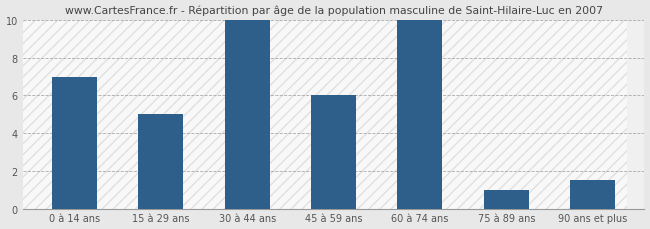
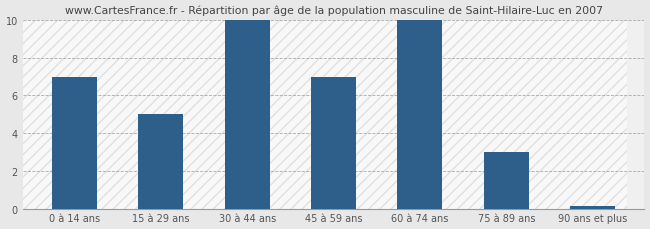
45 à 59 ans: 6.0 -> 7.0
75 à 89 ans: 1.0 -> 3.0
90 ans et plus: 1.5 -> 0.1
